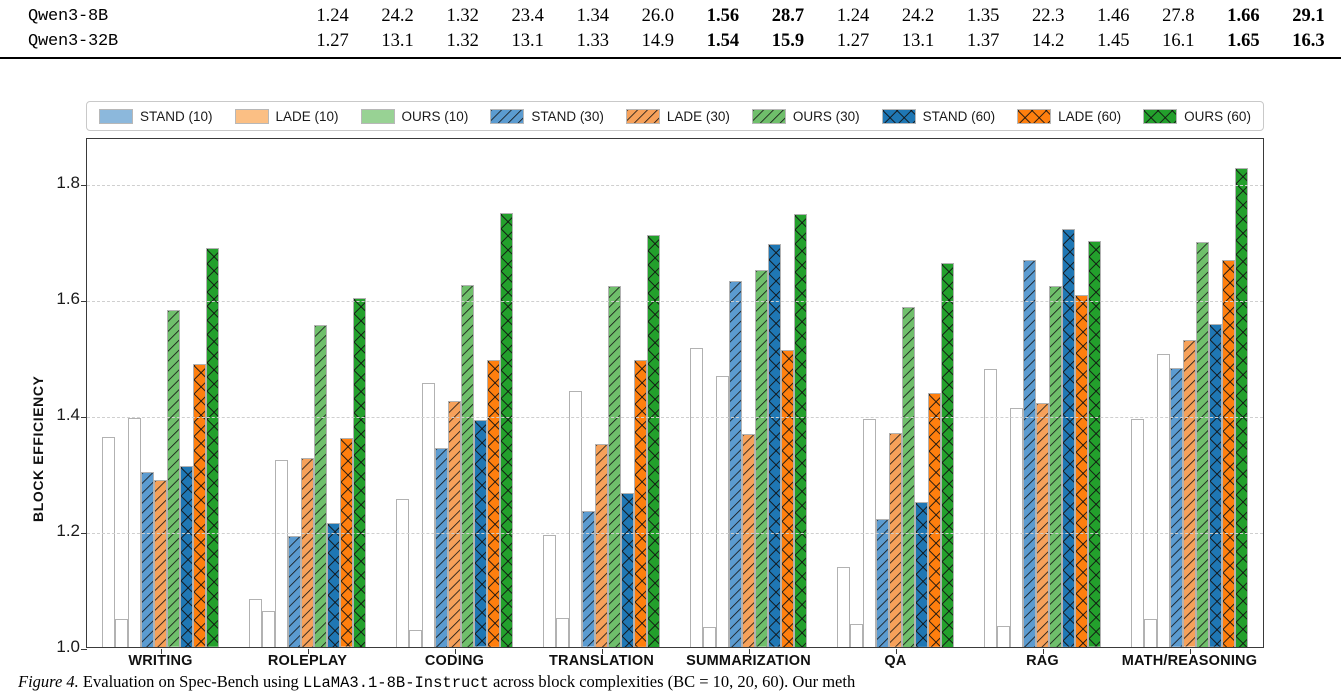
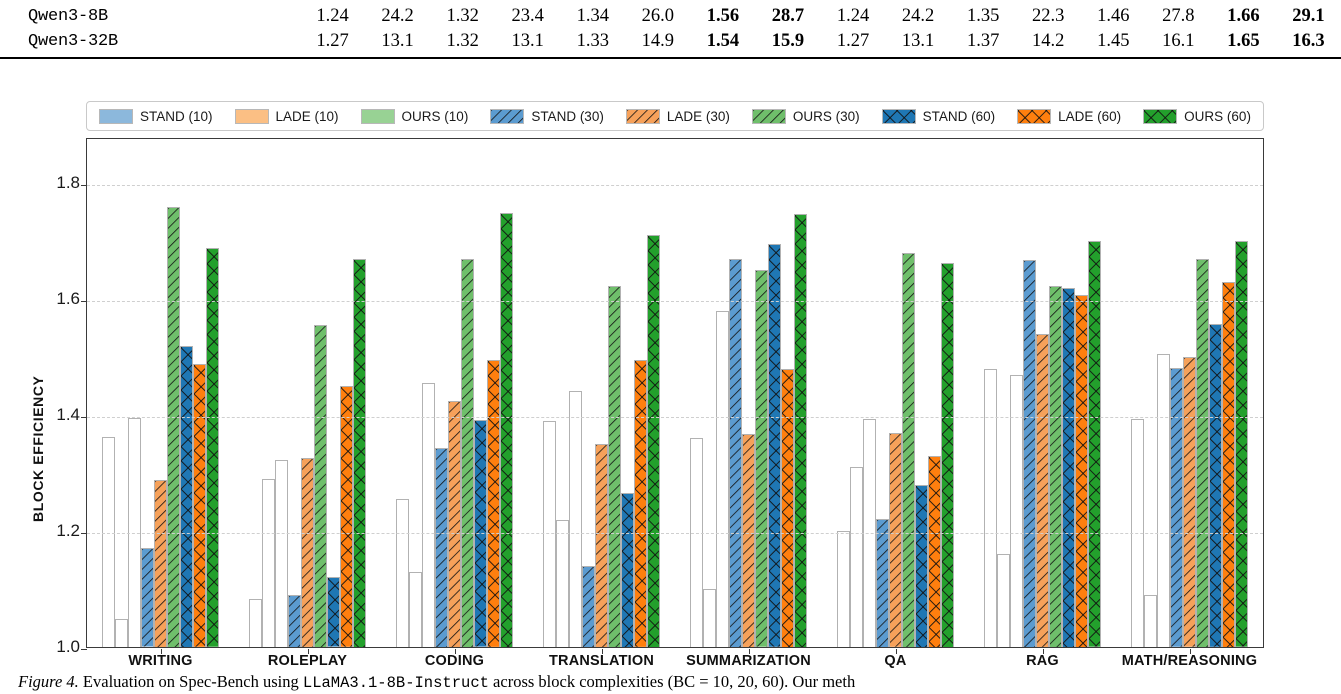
STAND (30)/WRITING: 1.30 -> 1.17
OURS (30)/WRITING: 1.58 -> 1.76
STAND (60)/WRITING: 1.31 -> 1.52
LADE (10)/ROLEPLAY: 1.06 -> 1.29
STAND (30)/ROLEPLAY: 1.19 -> 1.09
STAND (60)/ROLEPLAY: 1.21 -> 1.12
LADE (60)/ROLEPLAY: 1.36 -> 1.45
OURS (60)/ROLEPLAY: 1.60 -> 1.67
LADE (10)/CODING: 1.03 -> 1.13
OURS (30)/CODING: 1.62 -> 1.67
STAND (10)/TRANSLATION: 1.19 -> 1.39
LADE (10)/TRANSLATION: 1.05 -> 1.22
STAND (30)/TRANSLATION: 1.23 -> 1.14
STAND (10)/SUMMARIZATION: 1.52 -> 1.36
LADE (10)/SUMMARIZATION: 1.03 -> 1.10
OURS (10)/SUMMARIZATION: 1.47 -> 1.58
STAND (30)/SUMMARIZATION: 1.63 -> 1.67
LADE (60)/SUMMARIZATION: 1.51 -> 1.48
STAND (10)/QA: 1.14 -> 1.20
LADE (10)/QA: 1.04 -> 1.31
OURS (30)/QA: 1.59 -> 1.68
STAND (60)/QA: 1.25 -> 1.28
LADE (60)/QA: 1.44 -> 1.33
LADE (10)/RAG: 1.04 -> 1.16
OURS (10)/RAG: 1.41 -> 1.47
LADE (30)/RAG: 1.42 -> 1.54
STAND (60)/RAG: 1.72 -> 1.62
LADE (10)/MATH/REASONING: 1.05 -> 1.09
LADE (30)/MATH/REASONING: 1.53 -> 1.50
OURS (30)/MATH/REASONING: 1.70 -> 1.67
LADE (60)/MATH/REASONING: 1.67 -> 1.63
OURS (60)/MATH/REASONING: 1.83 -> 1.70
